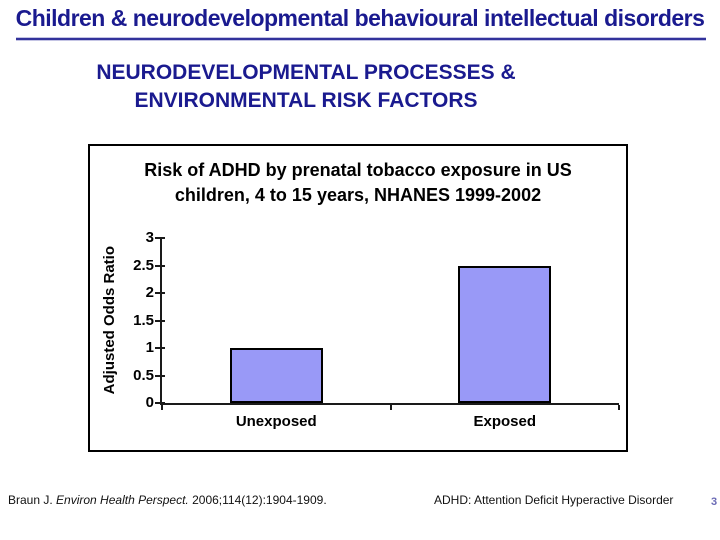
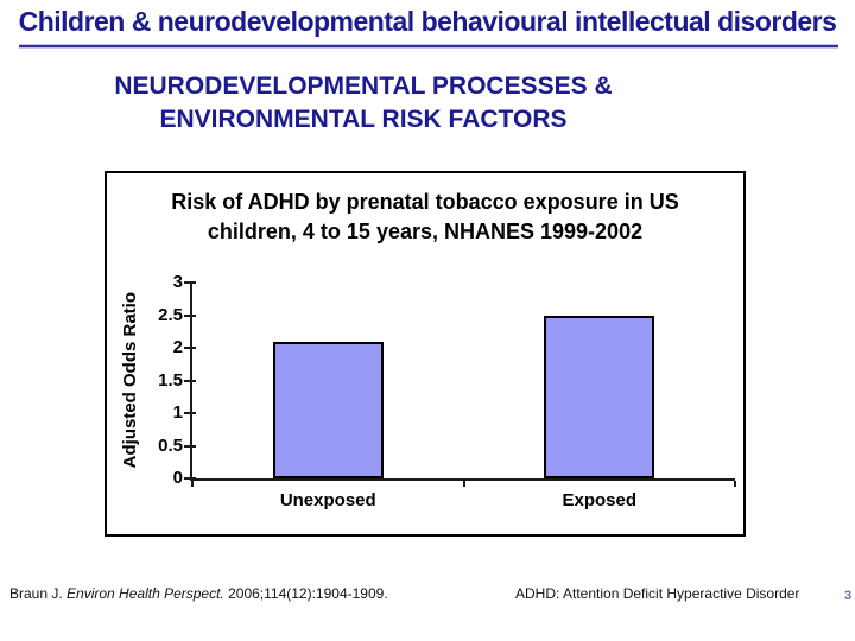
Unexposed: 1.0 -> 2.1
